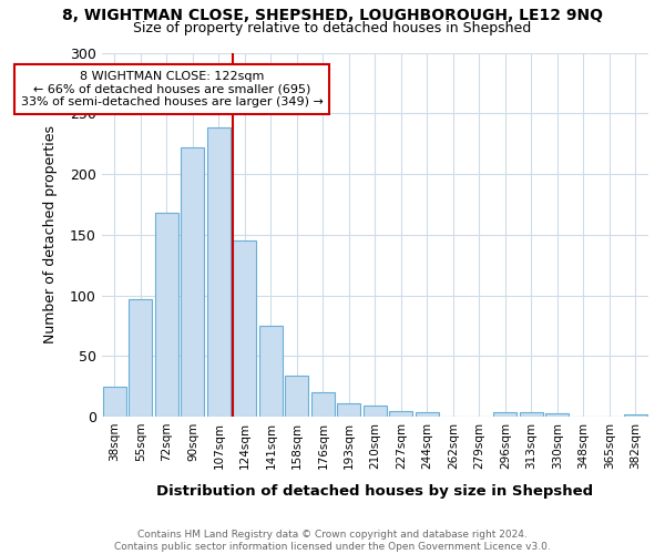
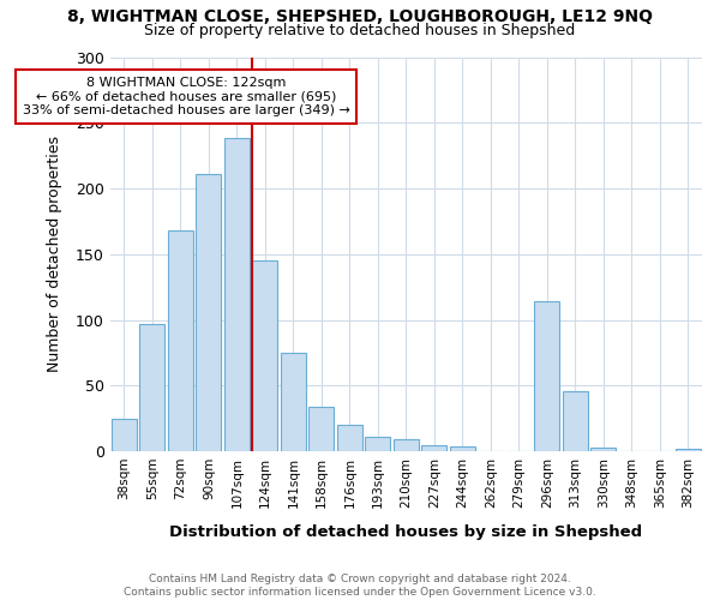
90sqm: 222 -> 211
296sqm: 4 -> 114
313sqm: 4 -> 46
